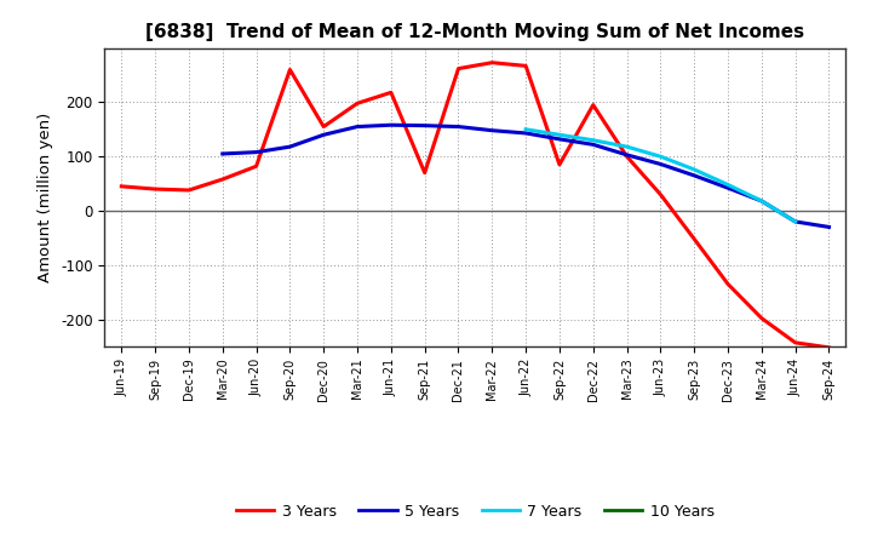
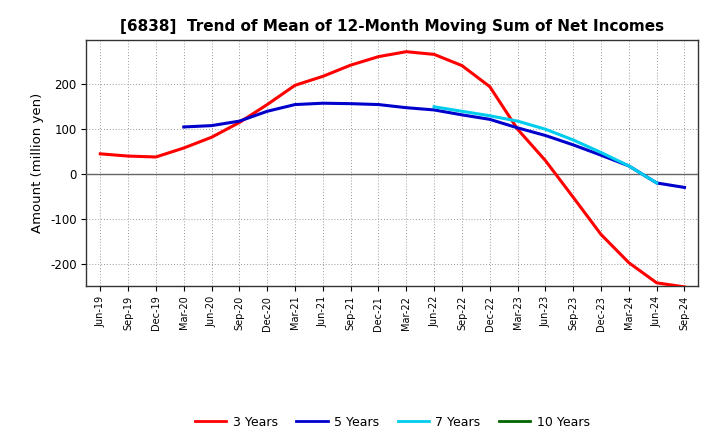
3 Years/Sep-20: 260 -> 115
3 Years/Sep-21: 70 -> 243
3 Years/Sep-22: 85 -> 242
